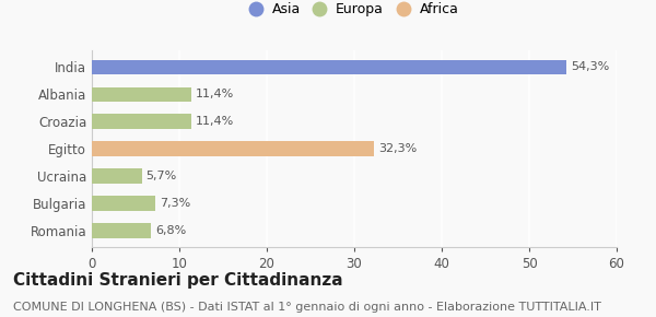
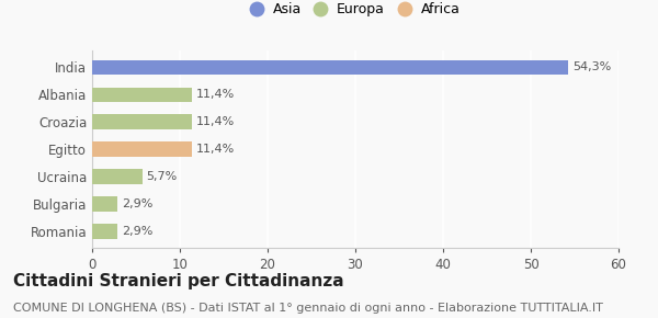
Egitto: 32,3% -> 11,4%
Bulgaria: 7,3% -> 2,9%
Romania: 6,8% -> 2,9%
